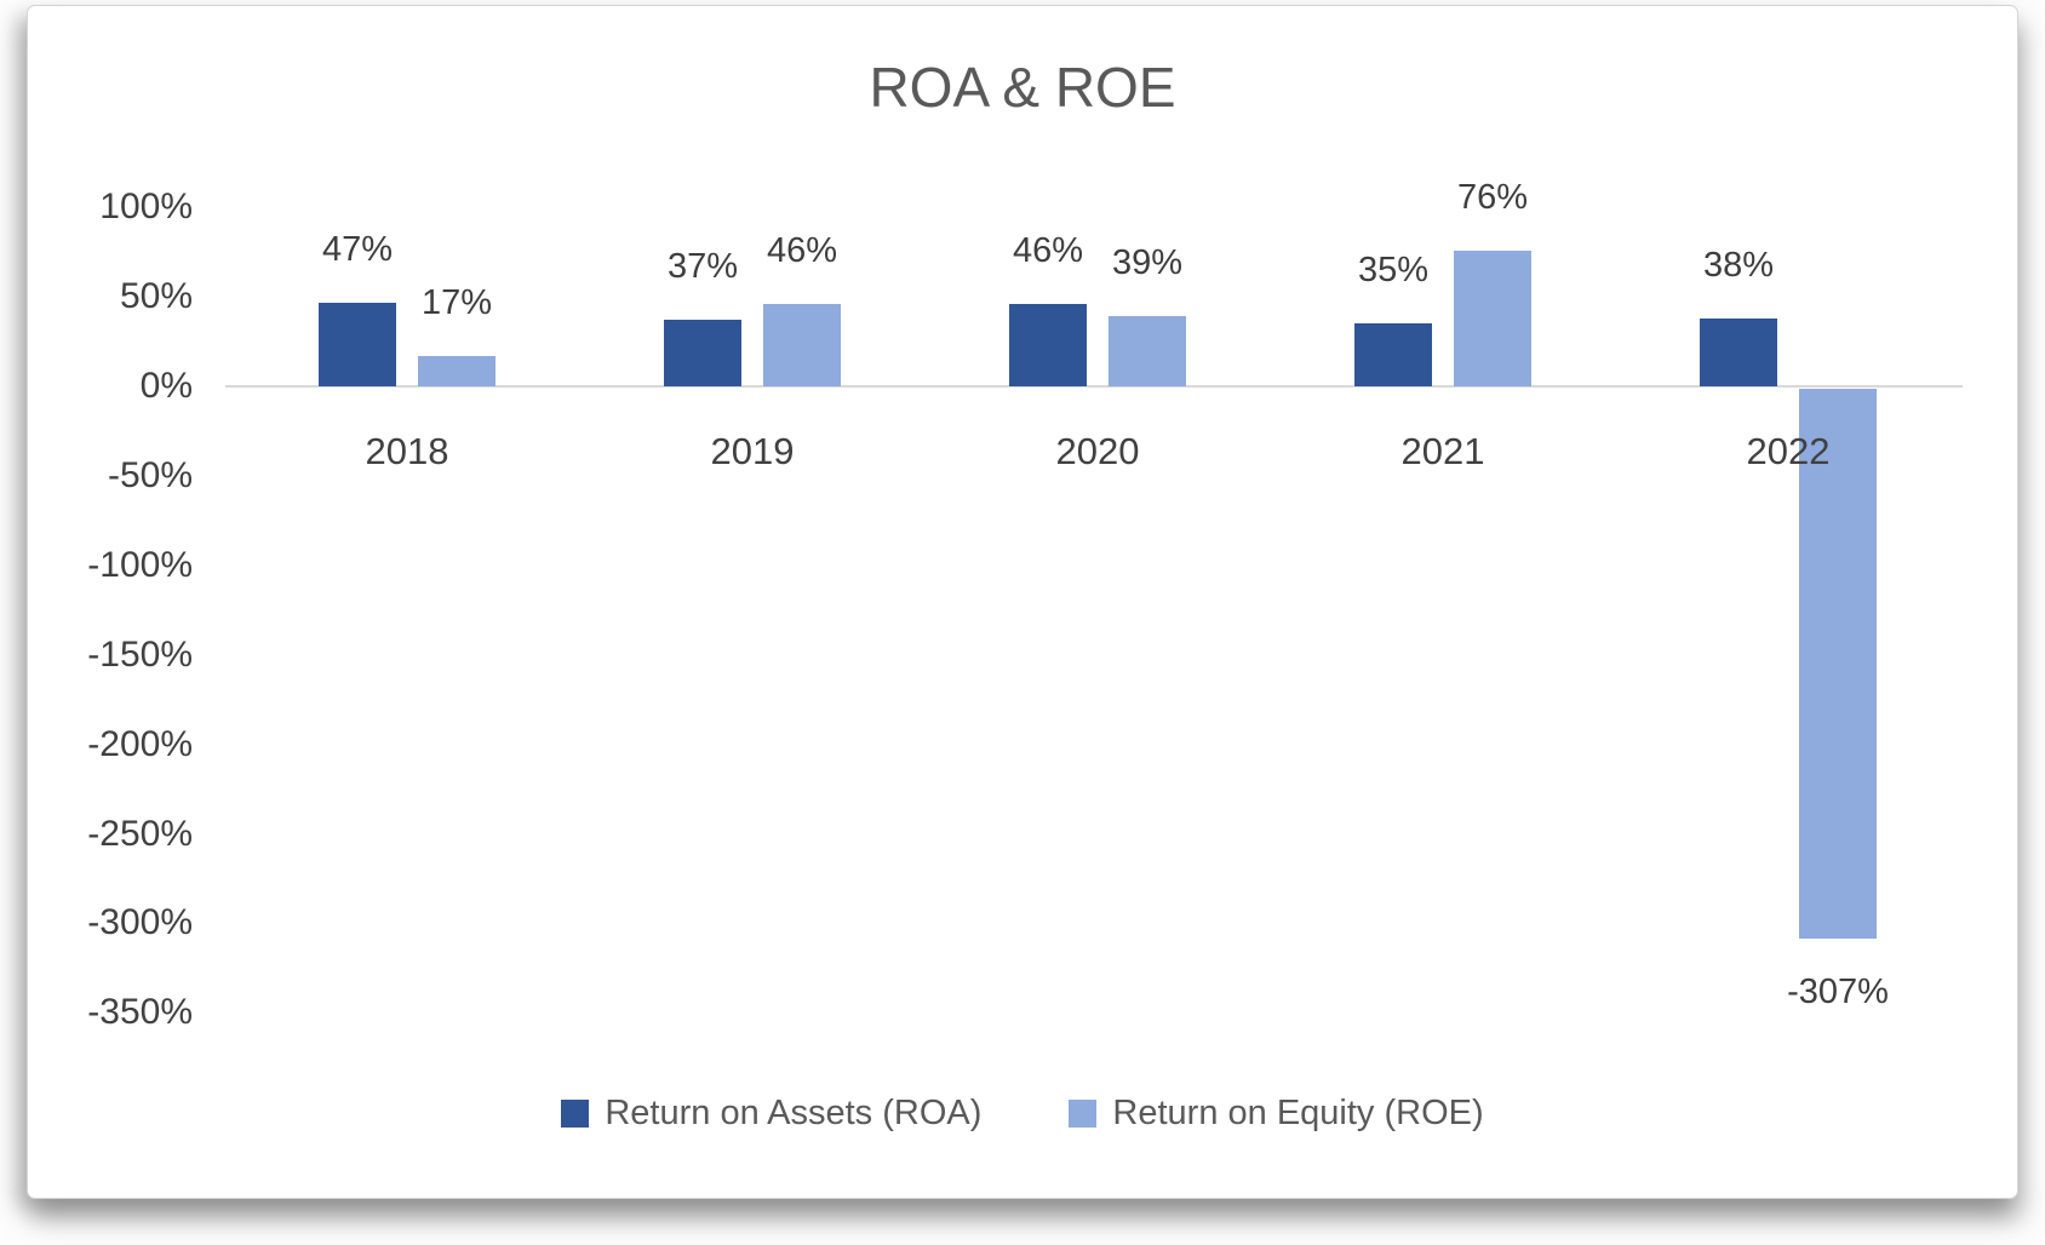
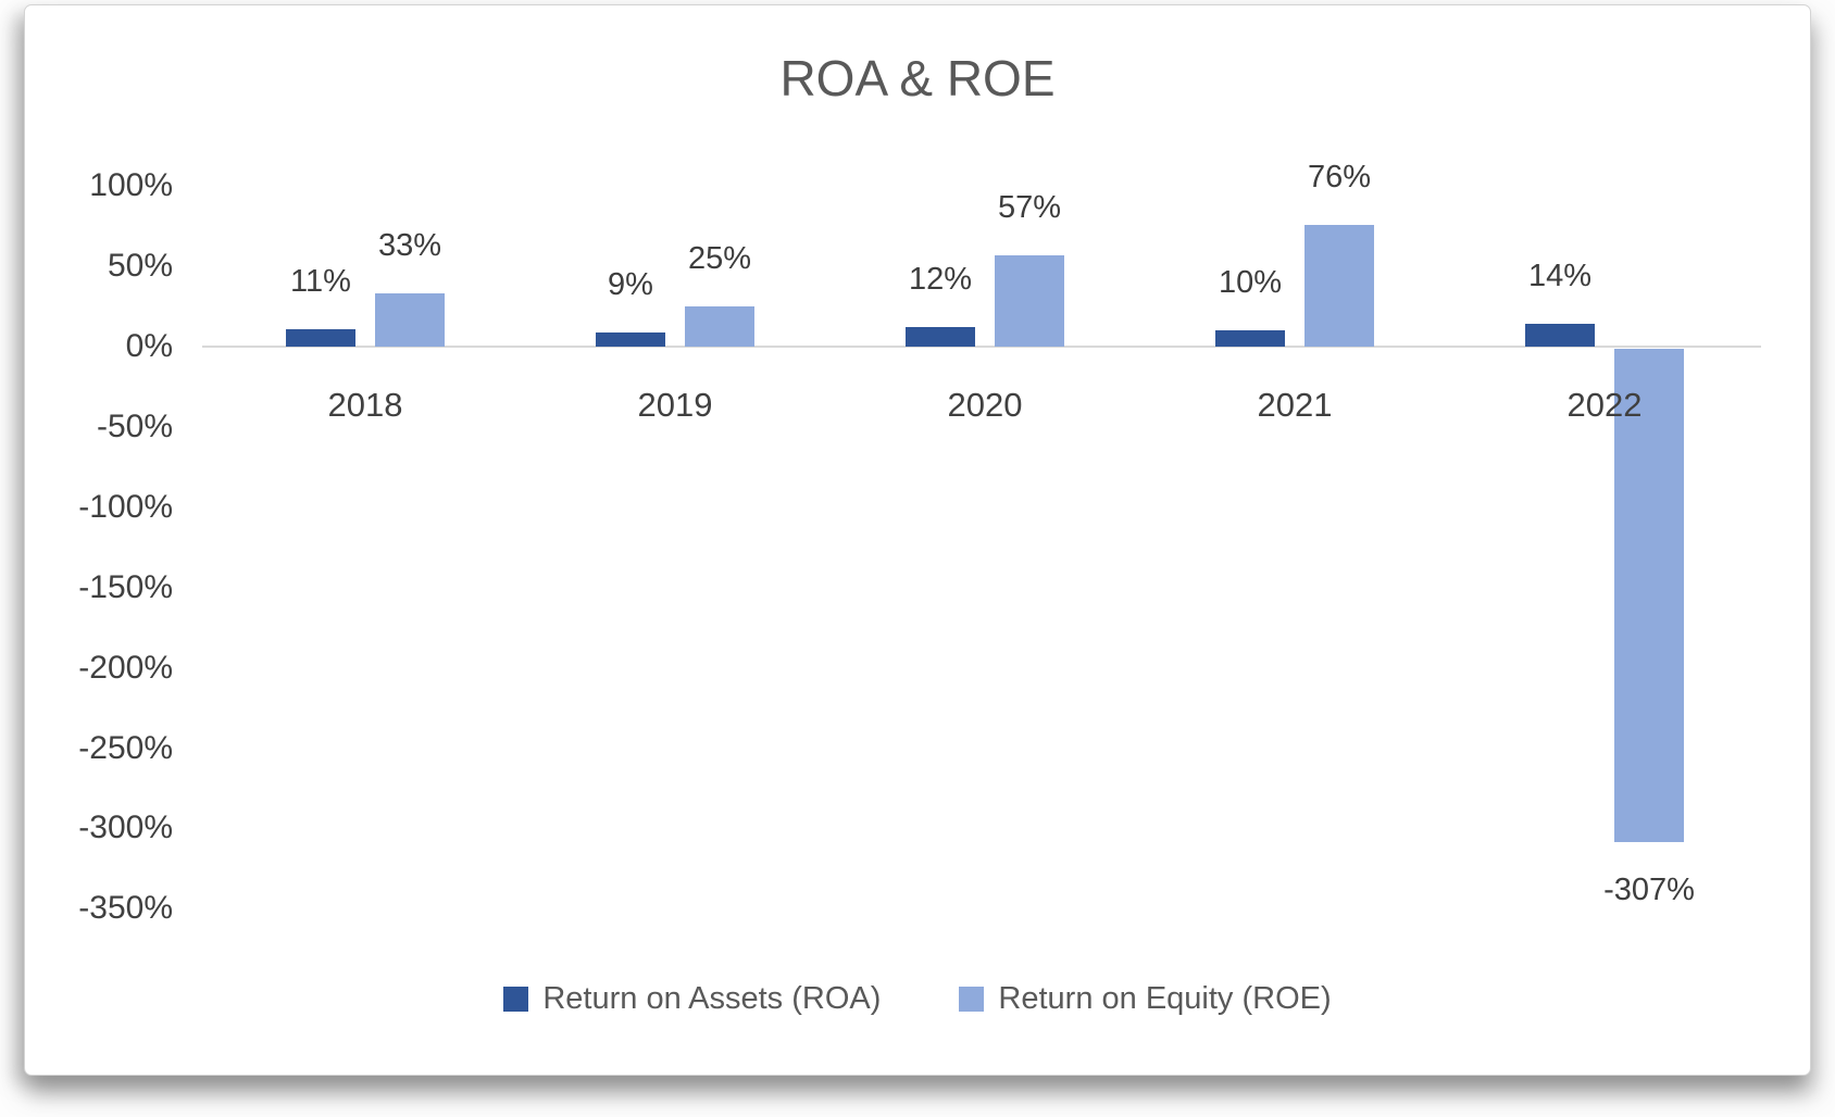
Return on Assets (ROA)/2018: 47% -> 11%
Return on Equity (ROE)/2018: 17% -> 33%
Return on Assets (ROA)/2019: 37% -> 9%
Return on Equity (ROE)/2019: 46% -> 25%
Return on Assets (ROA)/2020: 46% -> 12%
Return on Equity (ROE)/2020: 39% -> 57%
Return on Assets (ROA)/2021: 35% -> 10%
Return on Assets (ROA)/2022: 38% -> 14%
